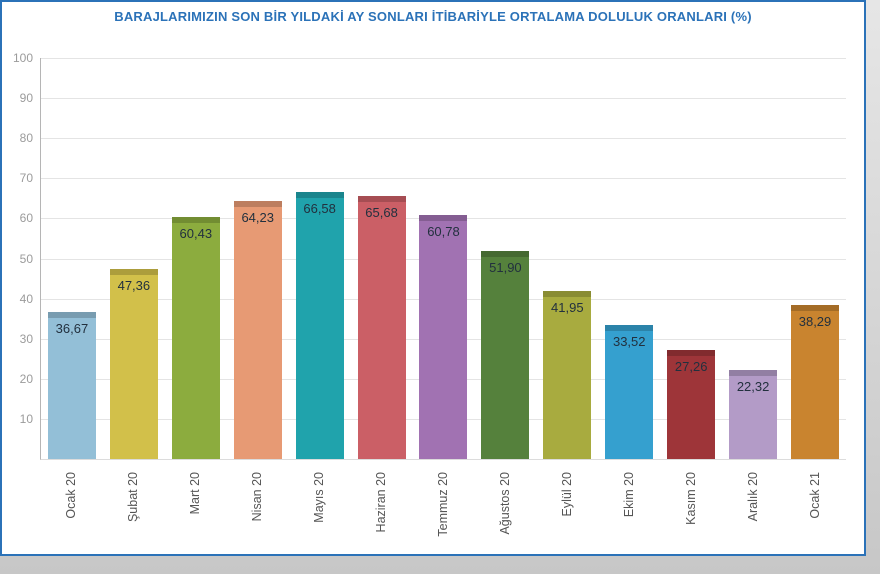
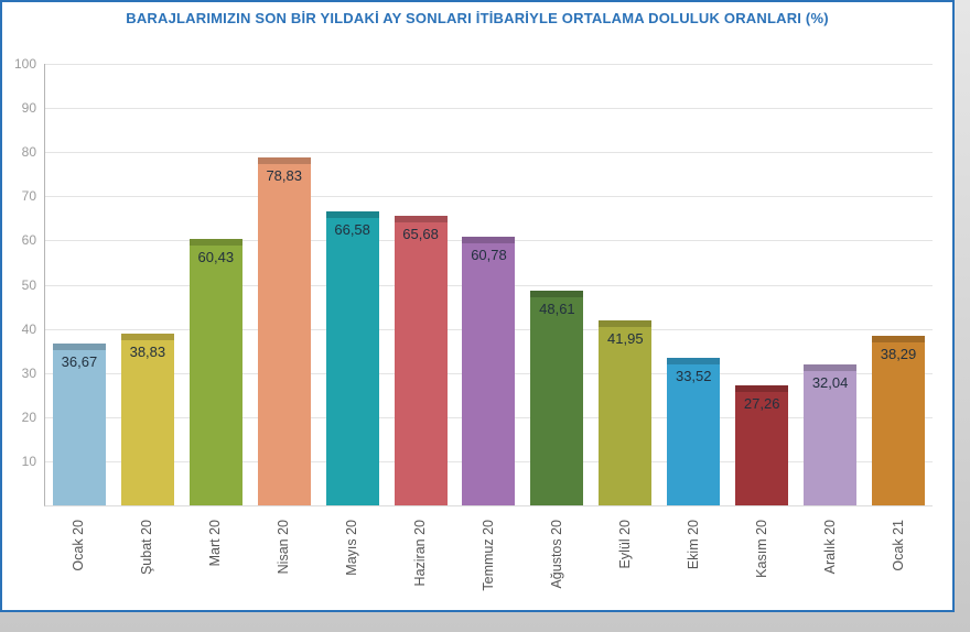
Şubat 20: 47,36 -> 38,83
Nisan 20: 64,23 -> 78,83
Ağustos 20: 51,90 -> 48,61
Aralık 20: 22,32 -> 32,04
